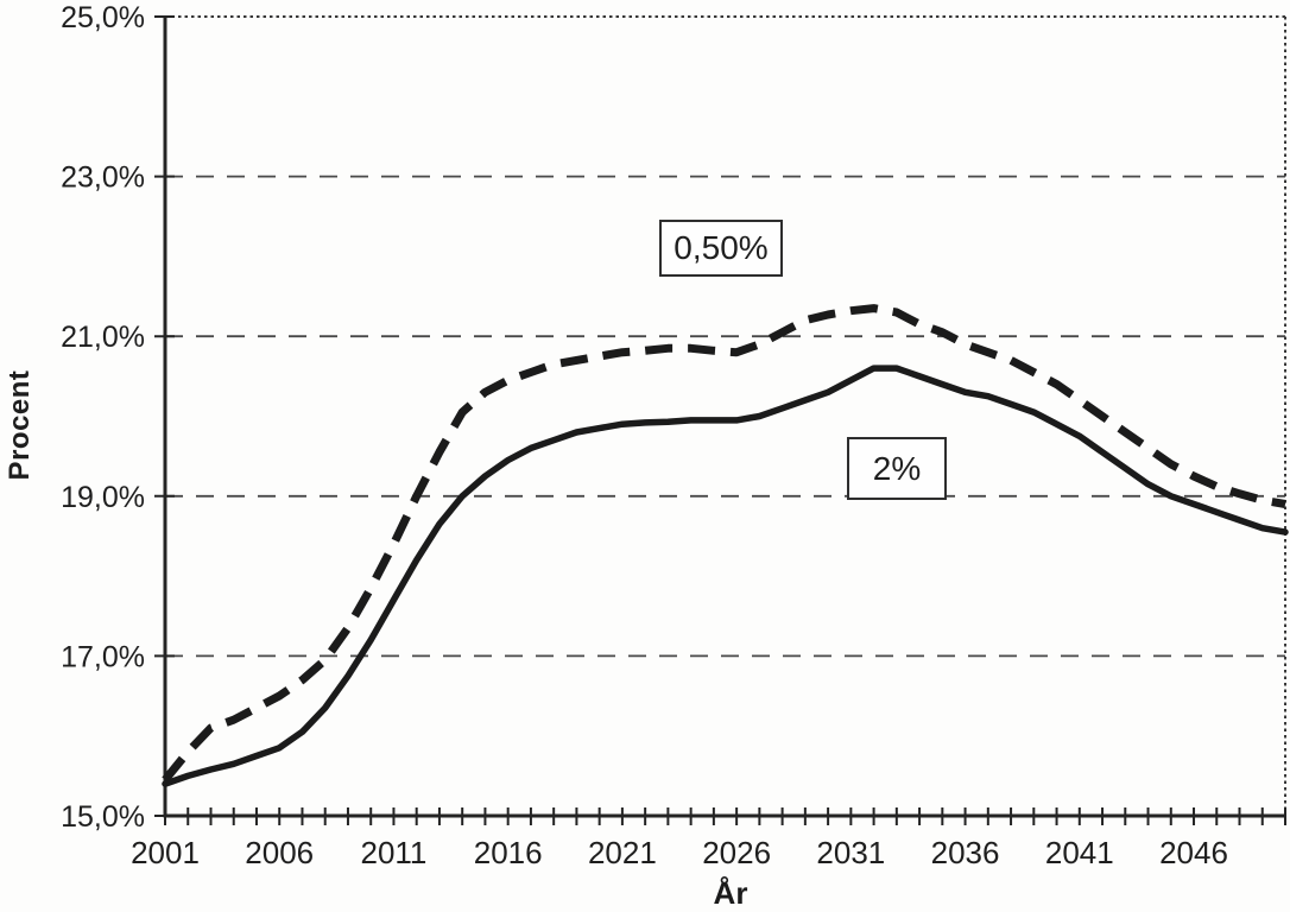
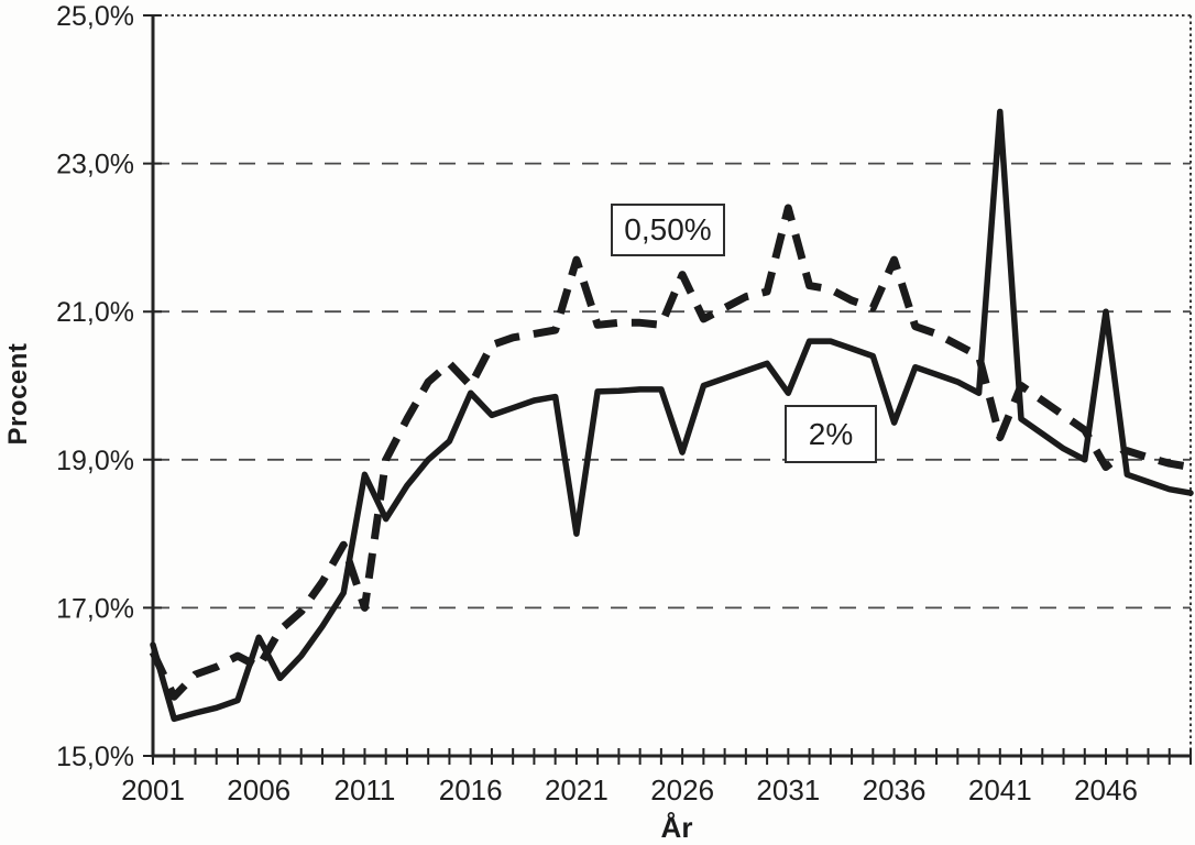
0,50%/2001: 15,4% -> 16,4%
2%/2001: 15,4% -> 16,5%
0,50%/2006: 16,5% -> 16,2%
2%/2006: 15,8% -> 16,6%
0,50%/2011: 18,4% -> 17,0%
2%/2011: 17,7% -> 18,8%
0,50%/2016: 20,4% -> 20,0%
2%/2016: 19,4% -> 19,9%
0,50%/2021: 20,8% -> 21,7%
2%/2021: 19,9% -> 18,0%
0,50%/2026: 20,8% -> 21,5%
2%/2026: 19,9% -> 19,1%
0,50%/2031: 21,3% -> 22,4%
2%/2031: 20,4% -> 19,9%
0,50%/2036: 20,9% -> 21,7%
2%/2036: 20,3% -> 19,5%
0,50%/2041: 20,2% -> 19,3%
2%/2041: 19,8% -> 23,7%
0,50%/2046: 19,2% -> 18,9%
2%/2046: 18,9% -> 21,0%
